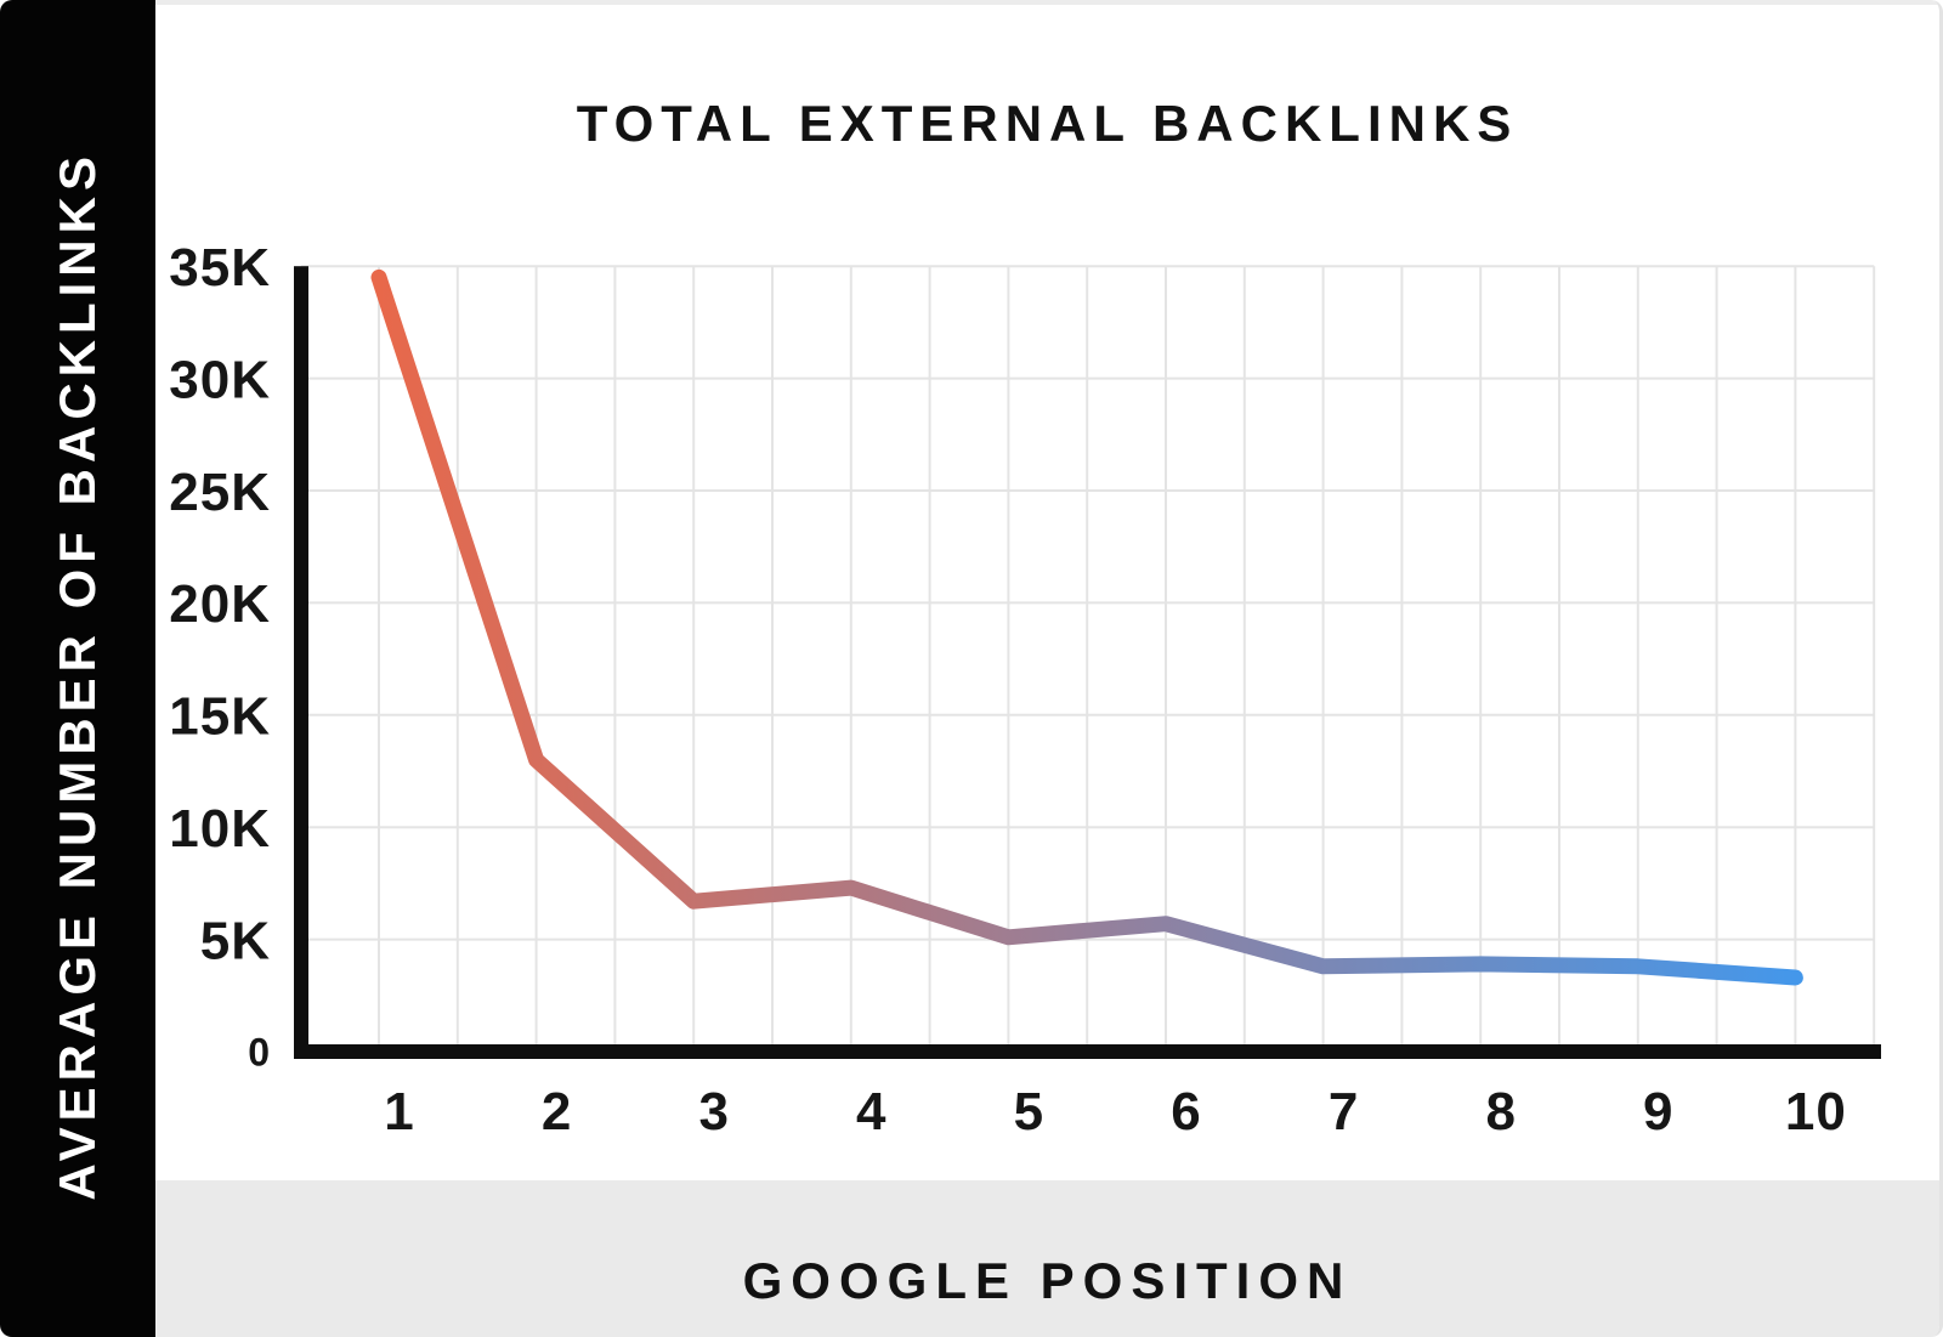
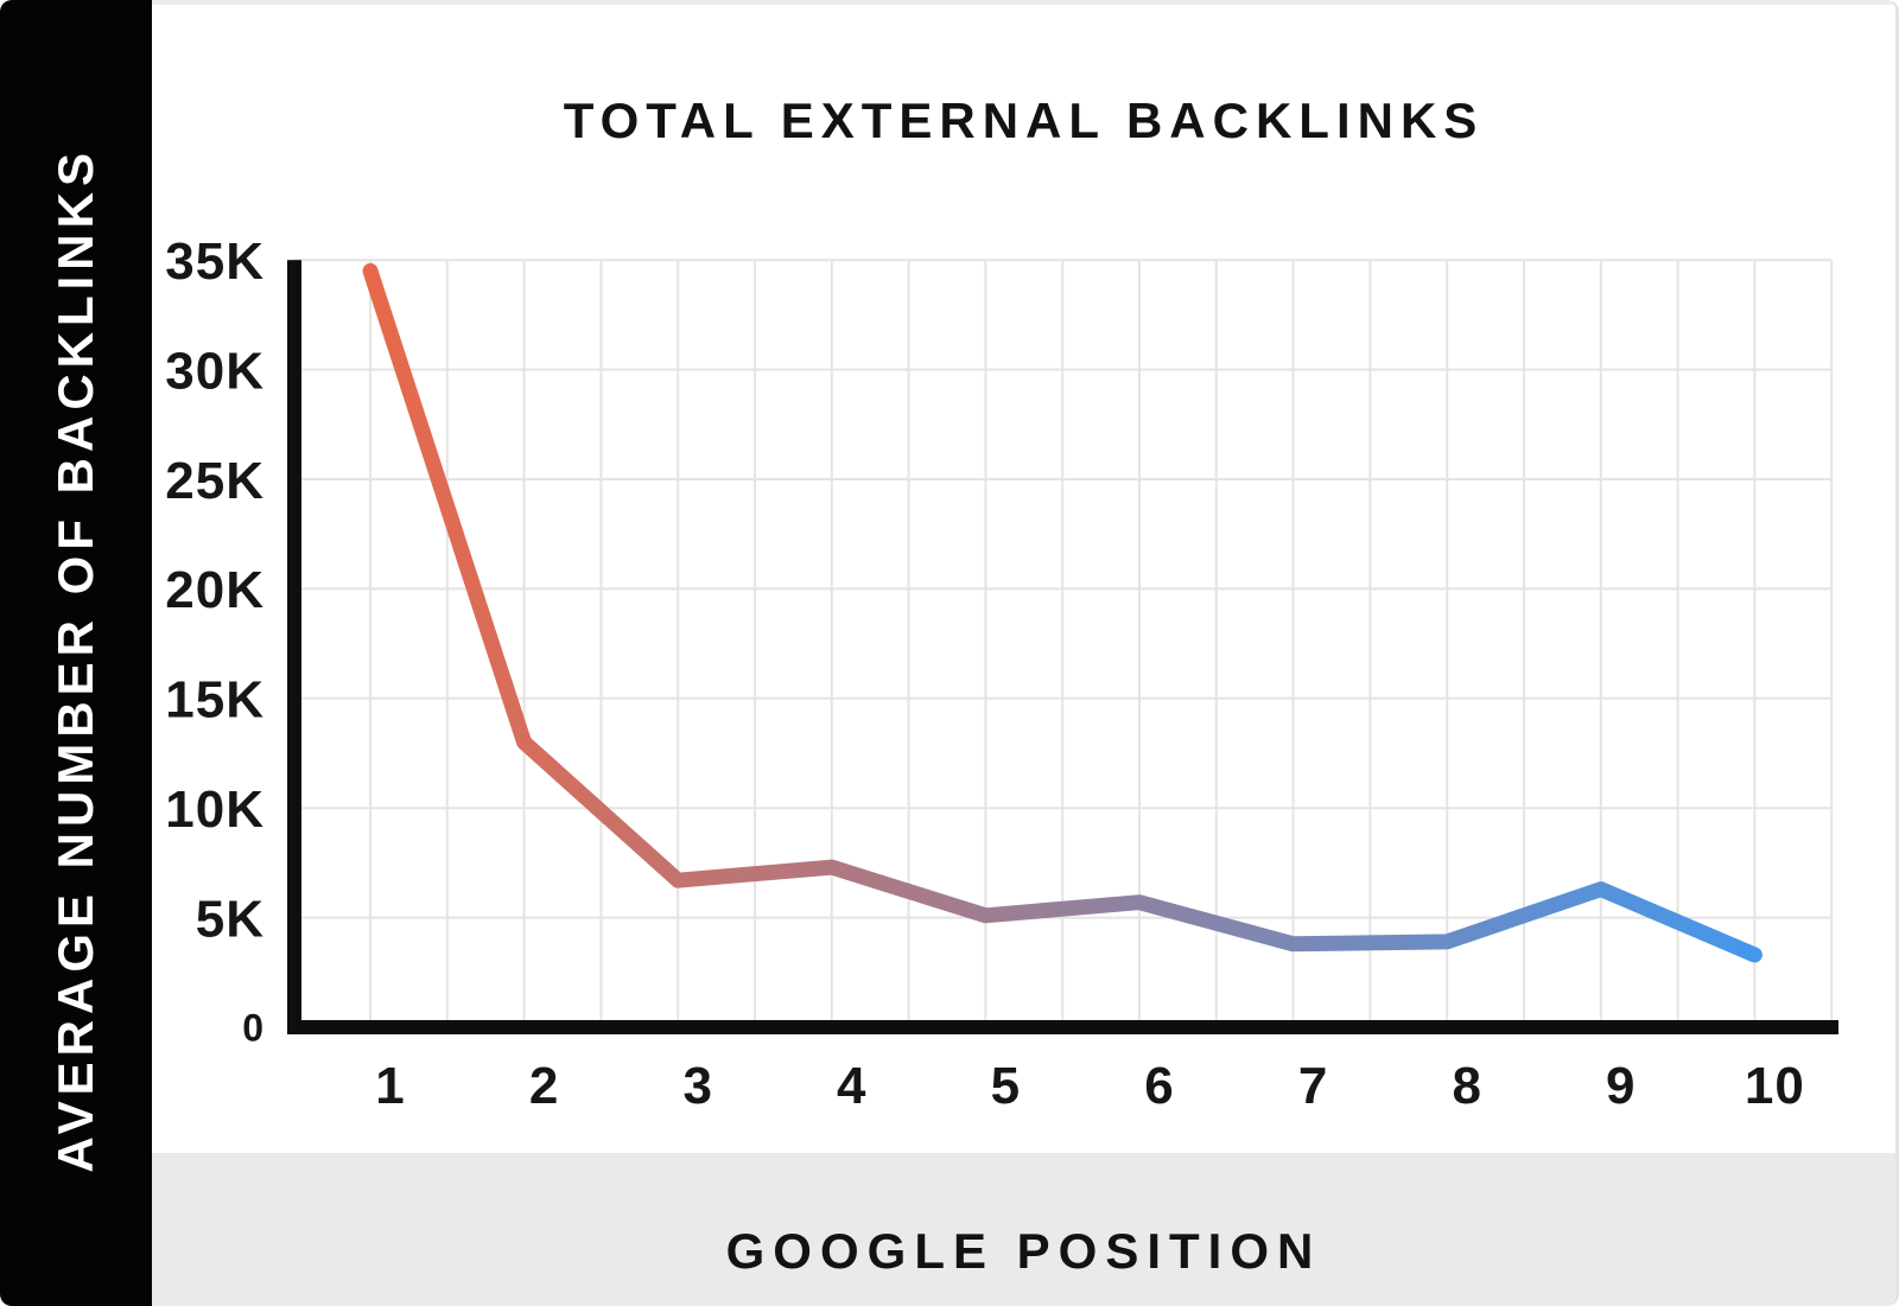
9: 3.8K -> 6.3K
